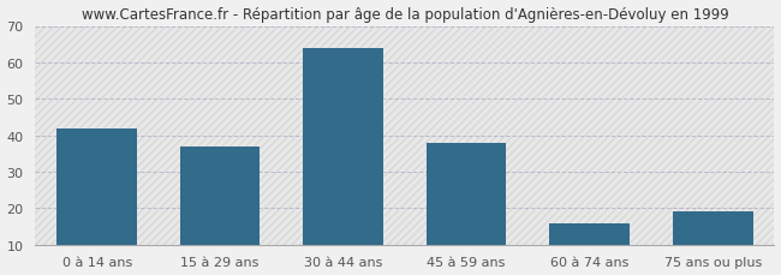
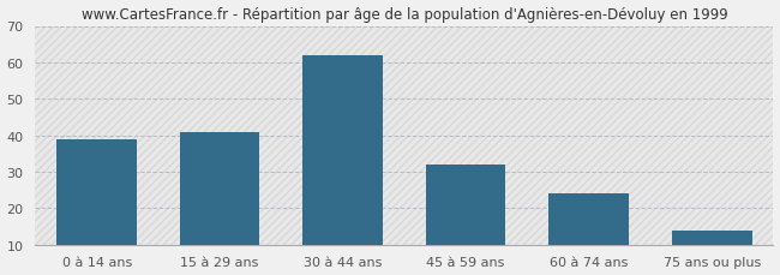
0 à 14 ans: 42 -> 39
15 à 29 ans: 37 -> 41
30 à 44 ans: 64 -> 62
45 à 59 ans: 38 -> 32
60 à 74 ans: 16 -> 24
75 ans ou plus: 19 -> 14
